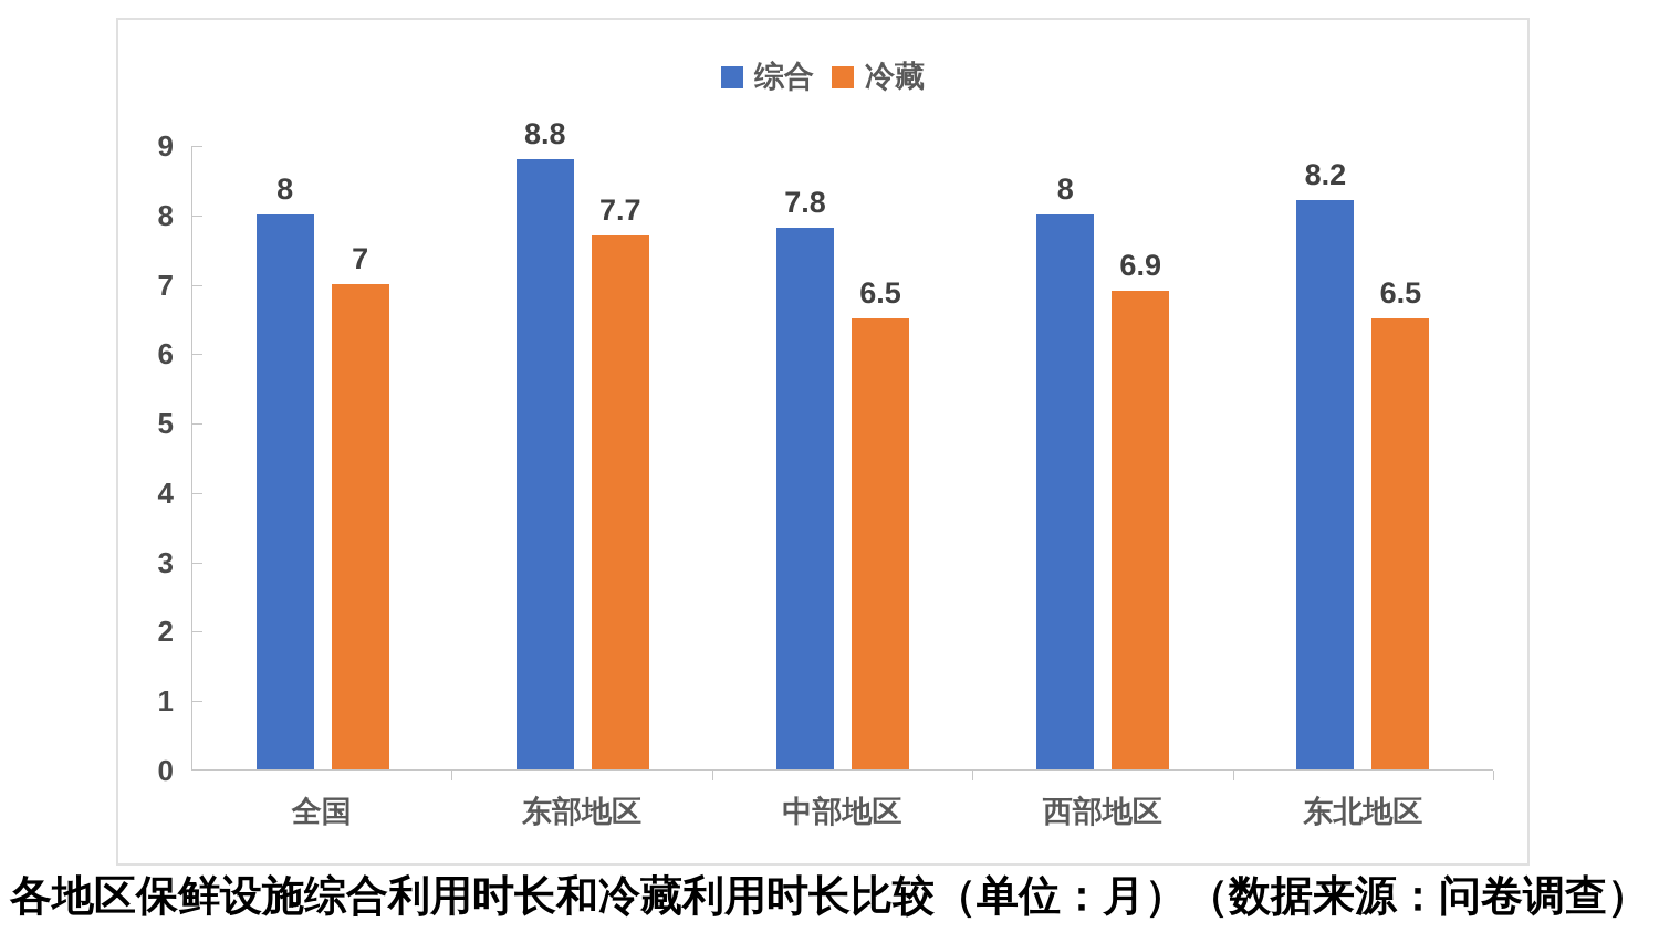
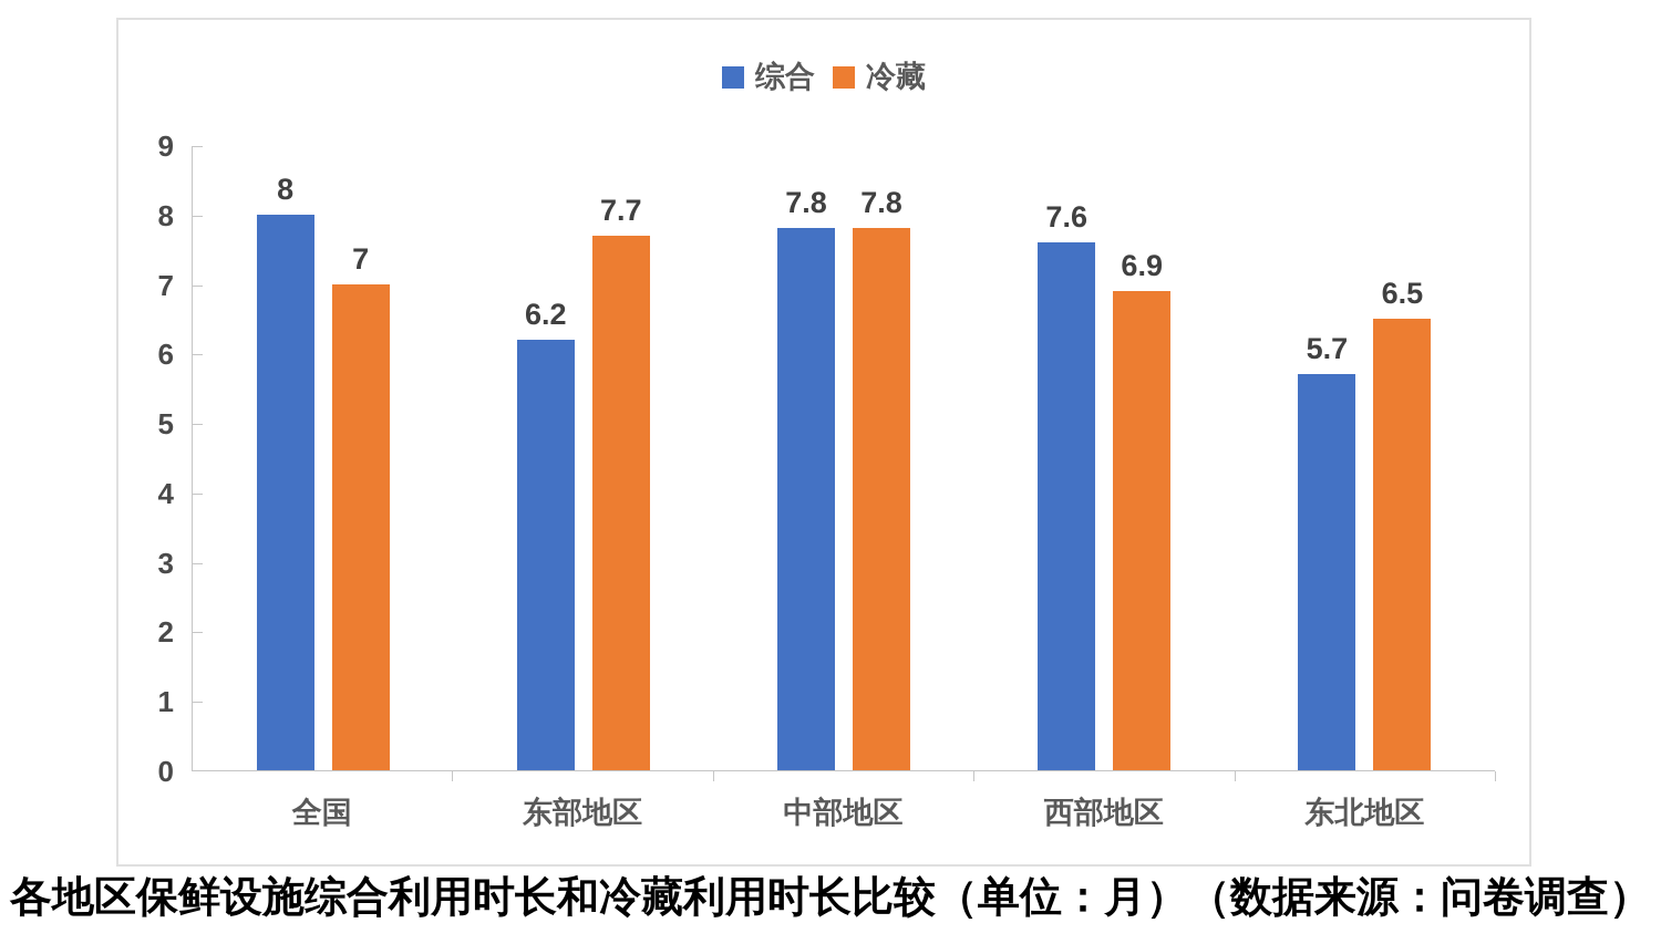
综合/东部地区: 8.8 -> 6.2
冷藏/中部地区: 6.5 -> 7.8
综合/西部地区: 8 -> 7.6
综合/东北地区: 8.2 -> 5.7
